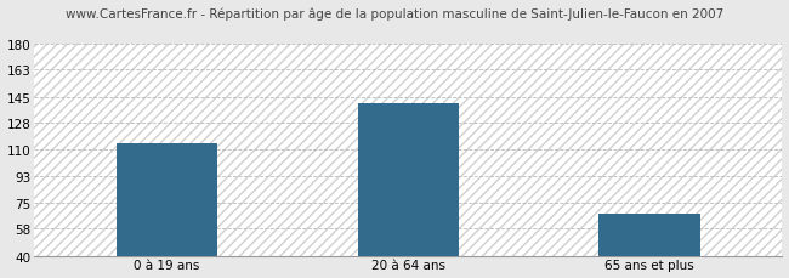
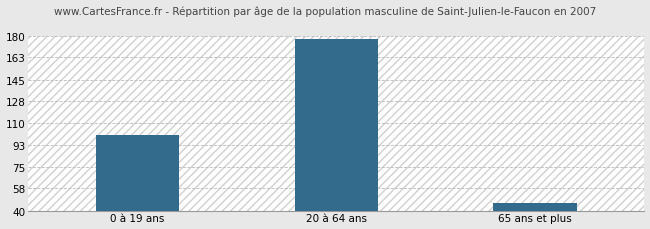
0 à 19 ans: 114 -> 101
20 à 64 ans: 141 -> 178
65 ans et plus: 68 -> 46
